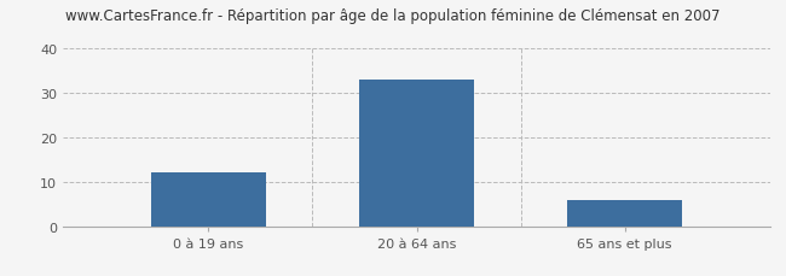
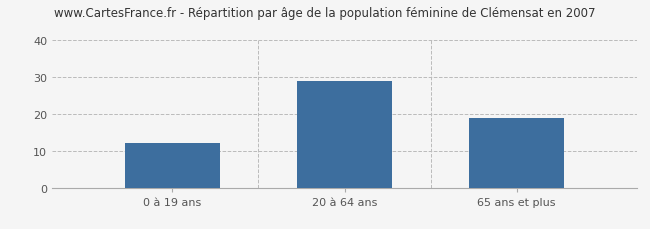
20 à 64 ans: 33 -> 29
65 ans et plus: 6 -> 19
